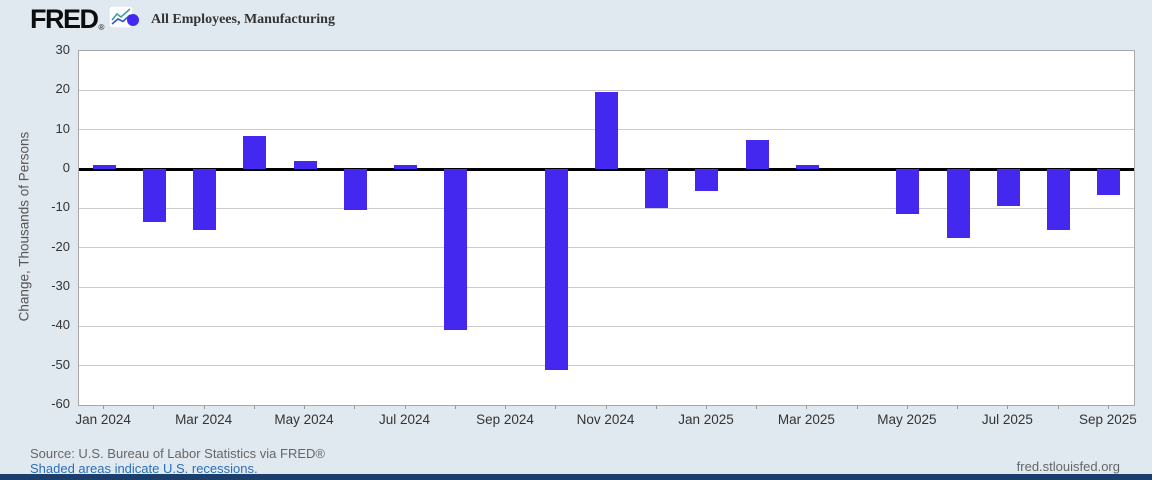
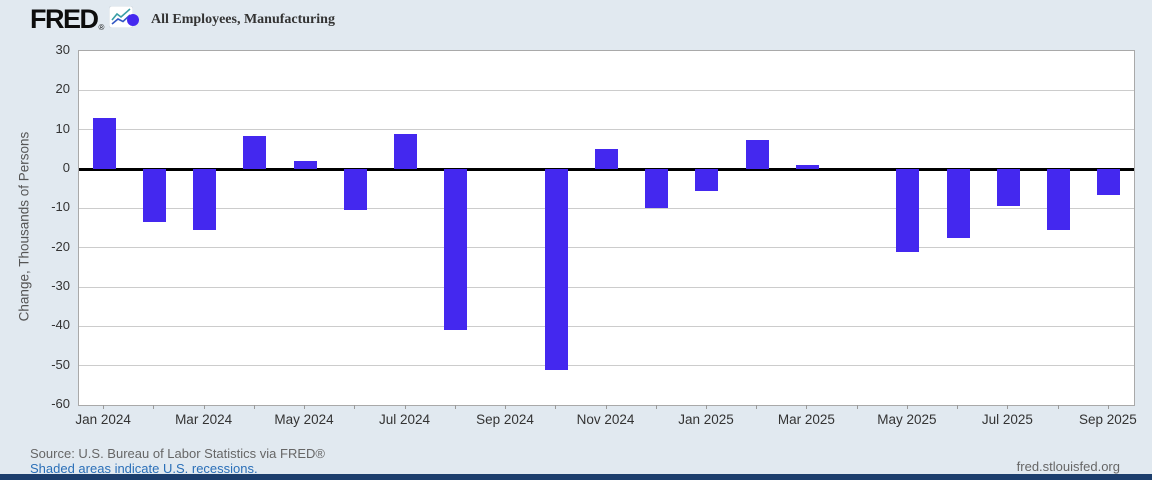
Jan 2024: 1 -> 13
Jul 2024: 1 -> 9
Nov 2024: 20 -> 5
May 2025: -12 -> -21
